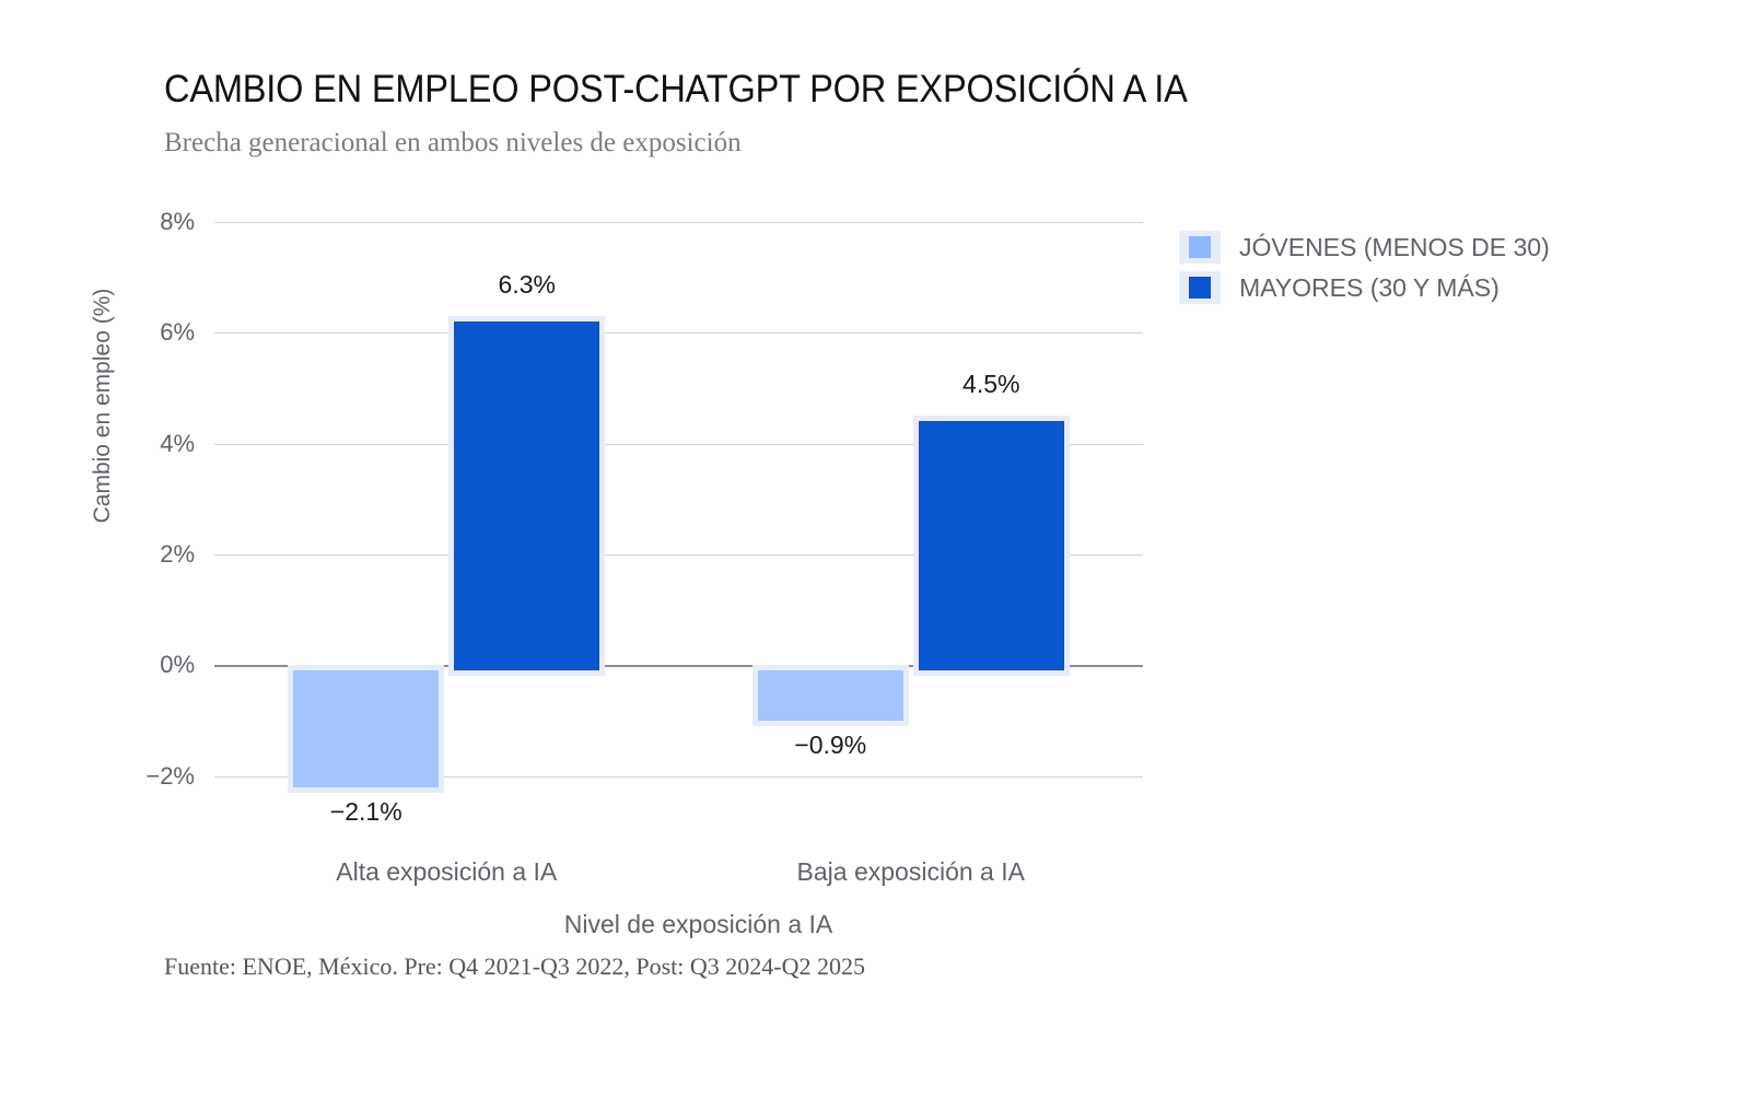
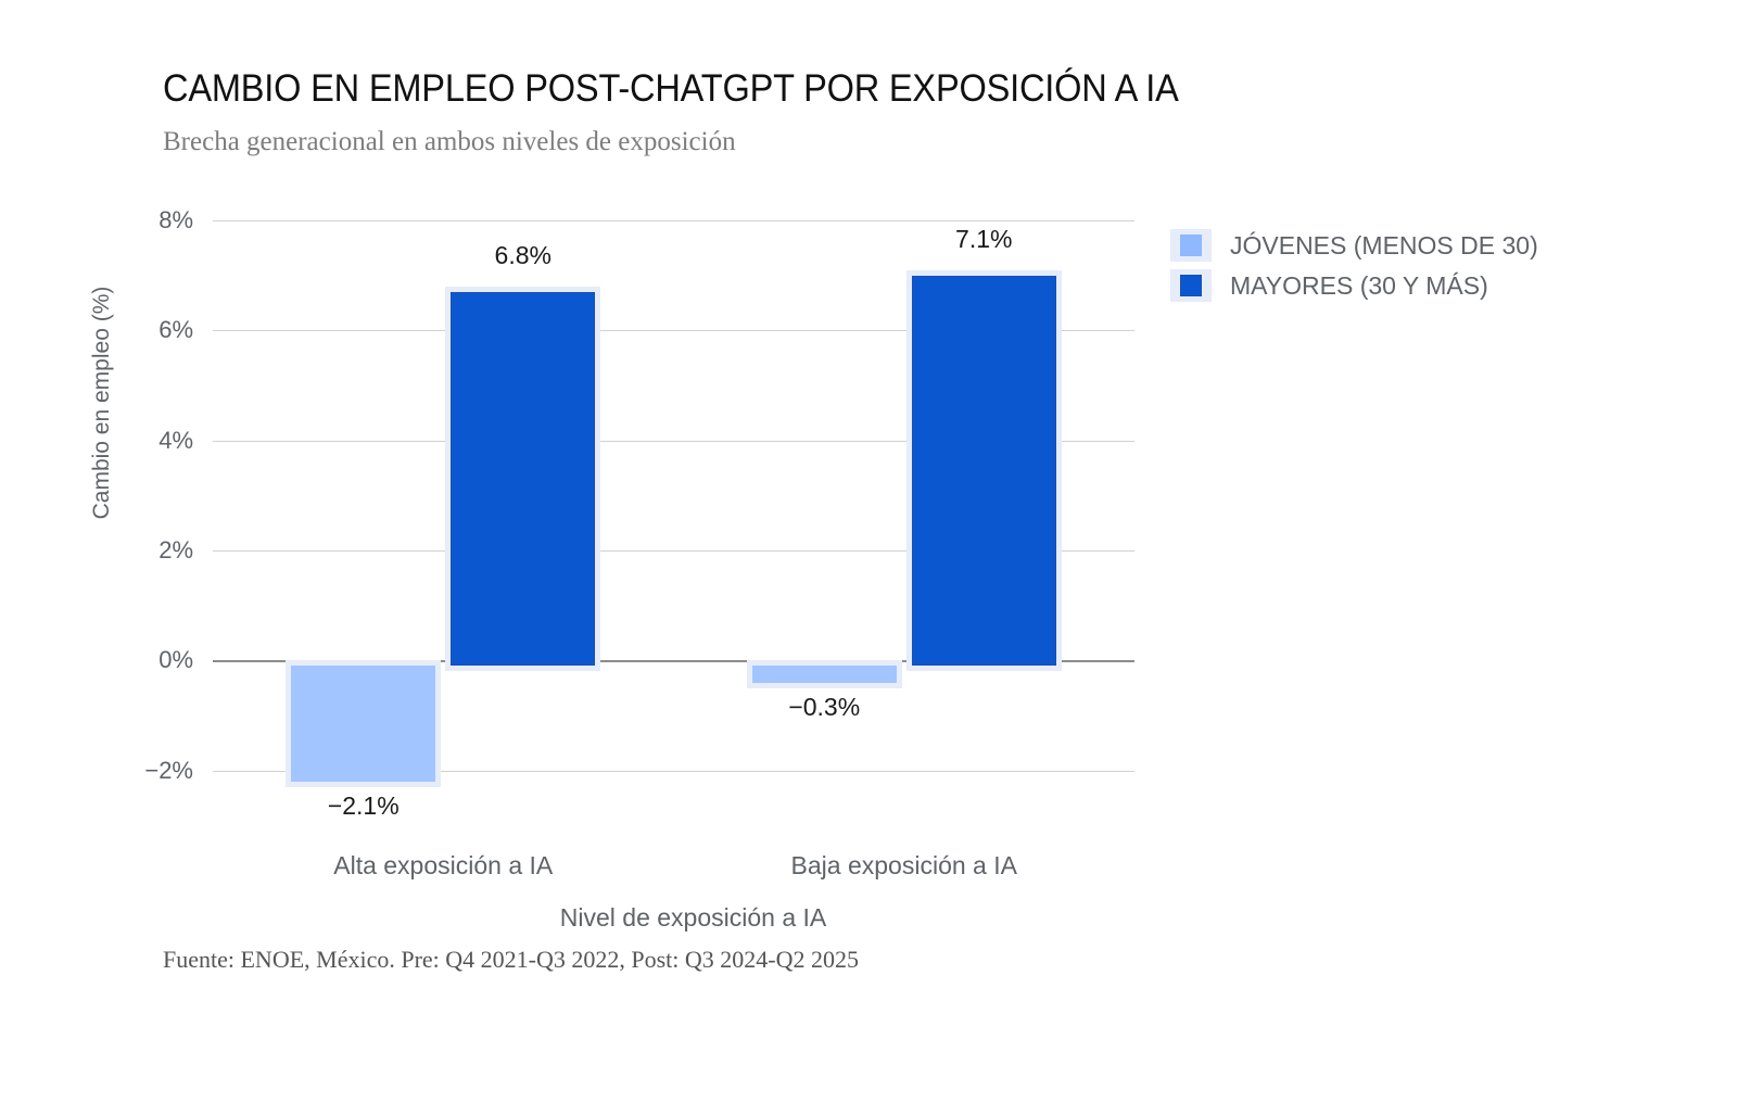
MAYORES (30 Y MÁS)/Alta exposición a IA: 6.3% -> 6.8%
JÓVENES (MENOS DE 30)/Baja exposición a IA: −0.9% -> −0.3%
MAYORES (30 Y MÁS)/Baja exposición a IA: 4.5% -> 7.1%
